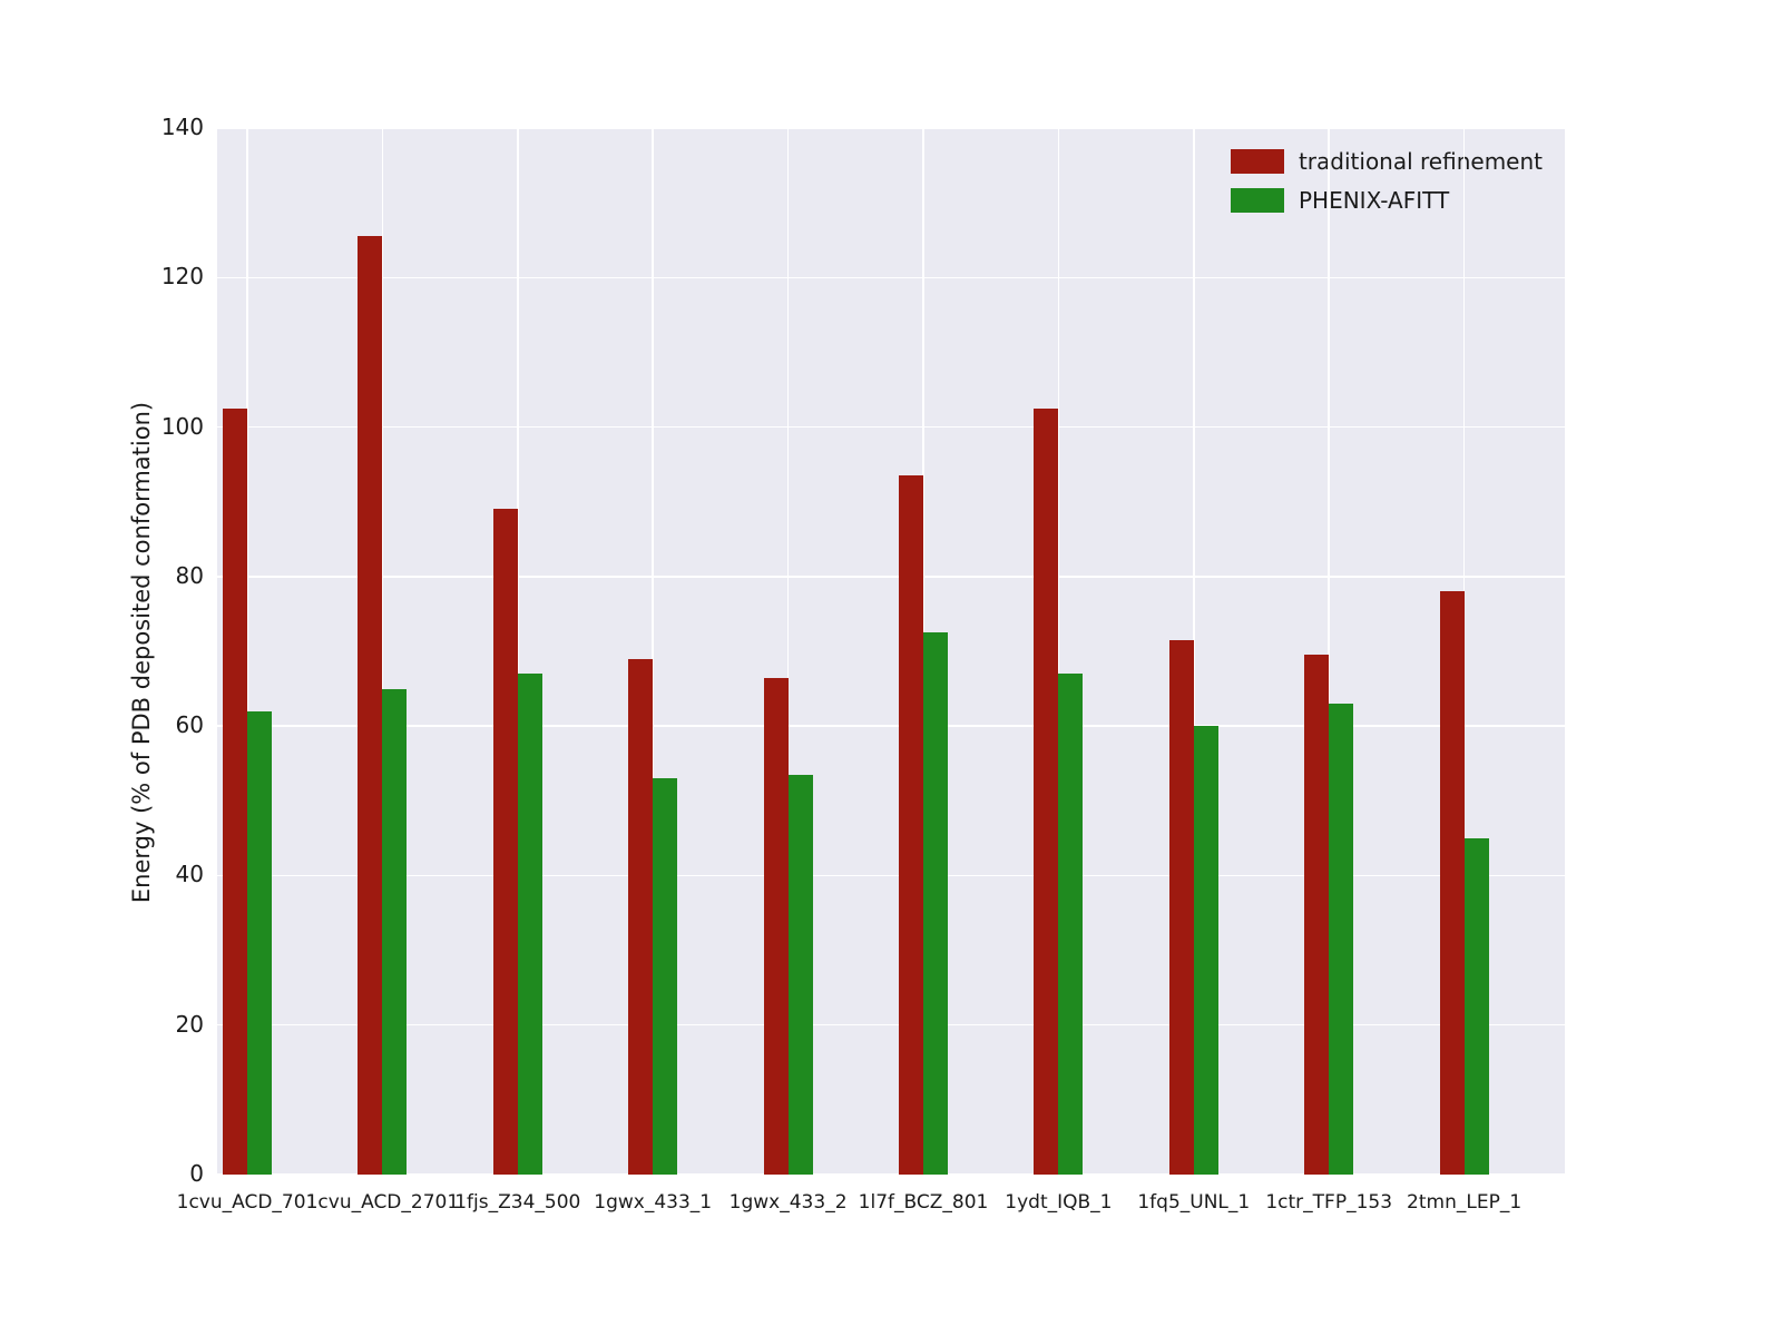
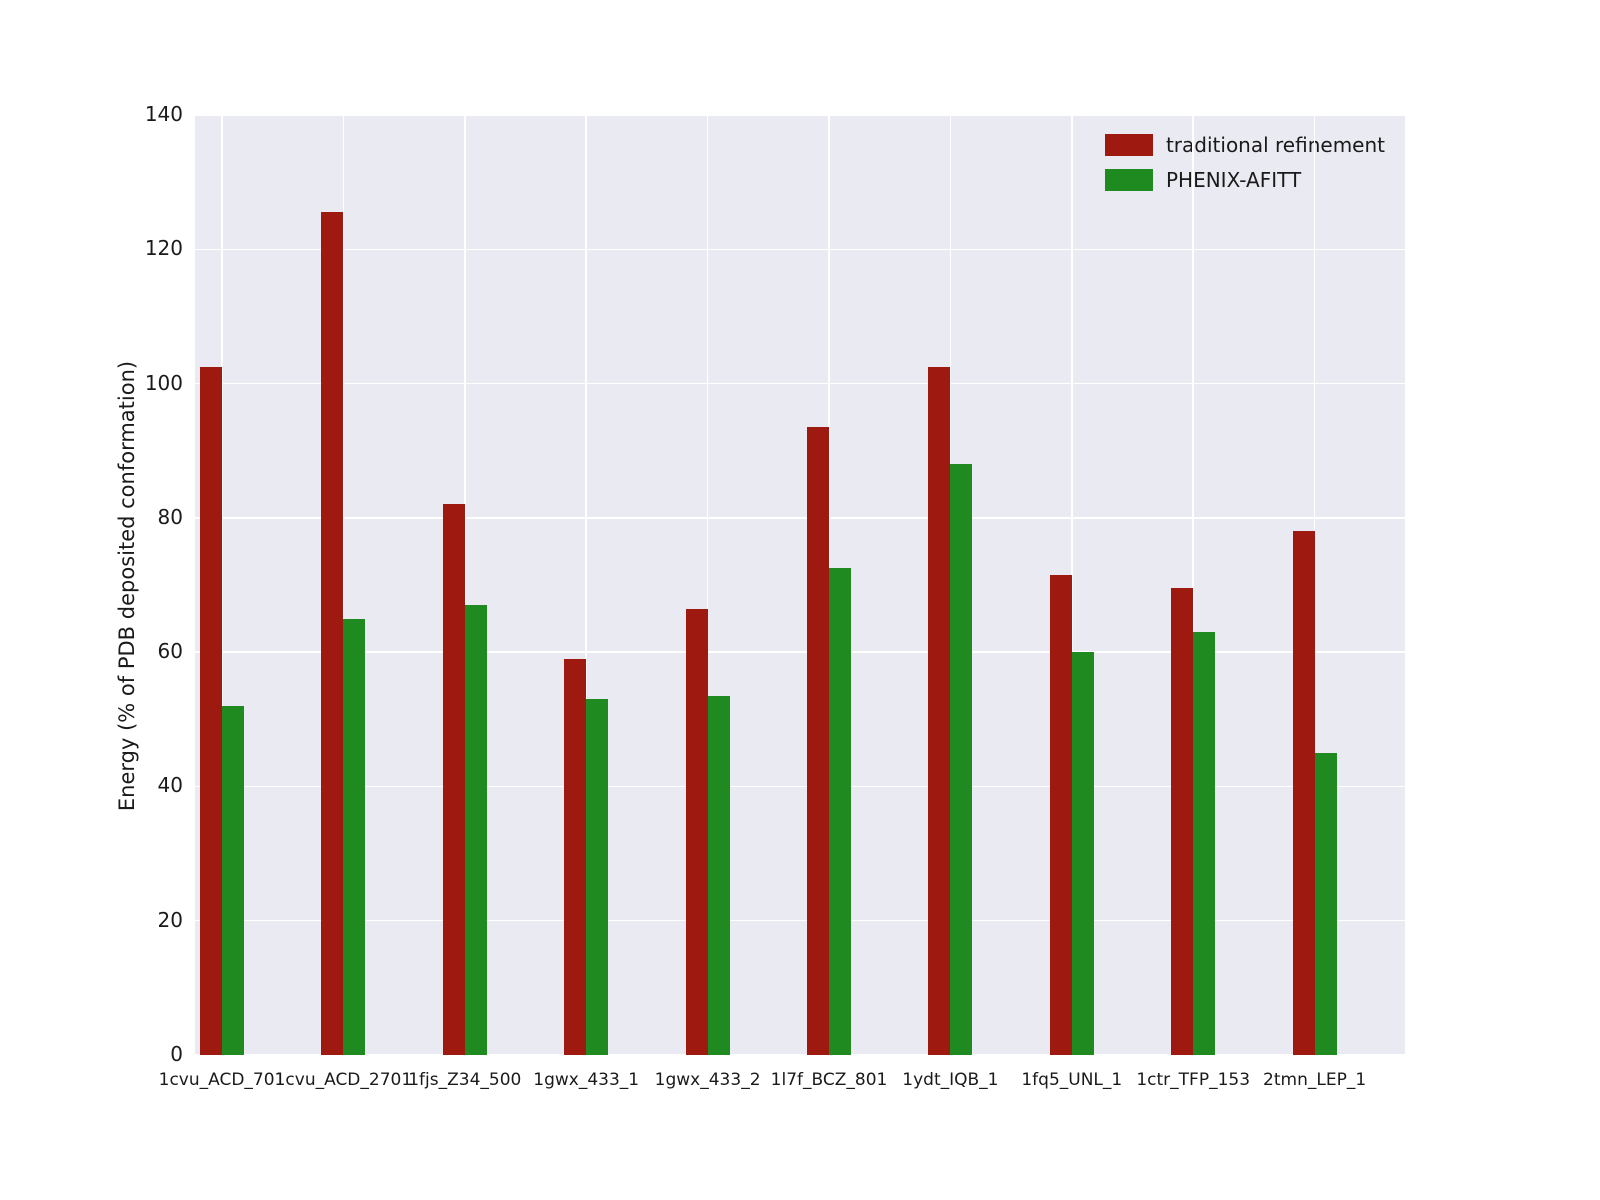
PHENIX-AFITT/1cvu_ACD_701: 62 -> 52
traditional refinement/1fjs_Z34_500: 89 -> 82
traditional refinement/1gwx_433_1: 69 -> 59
PHENIX-AFITT/1ydt_IQB_1: 67 -> 88
